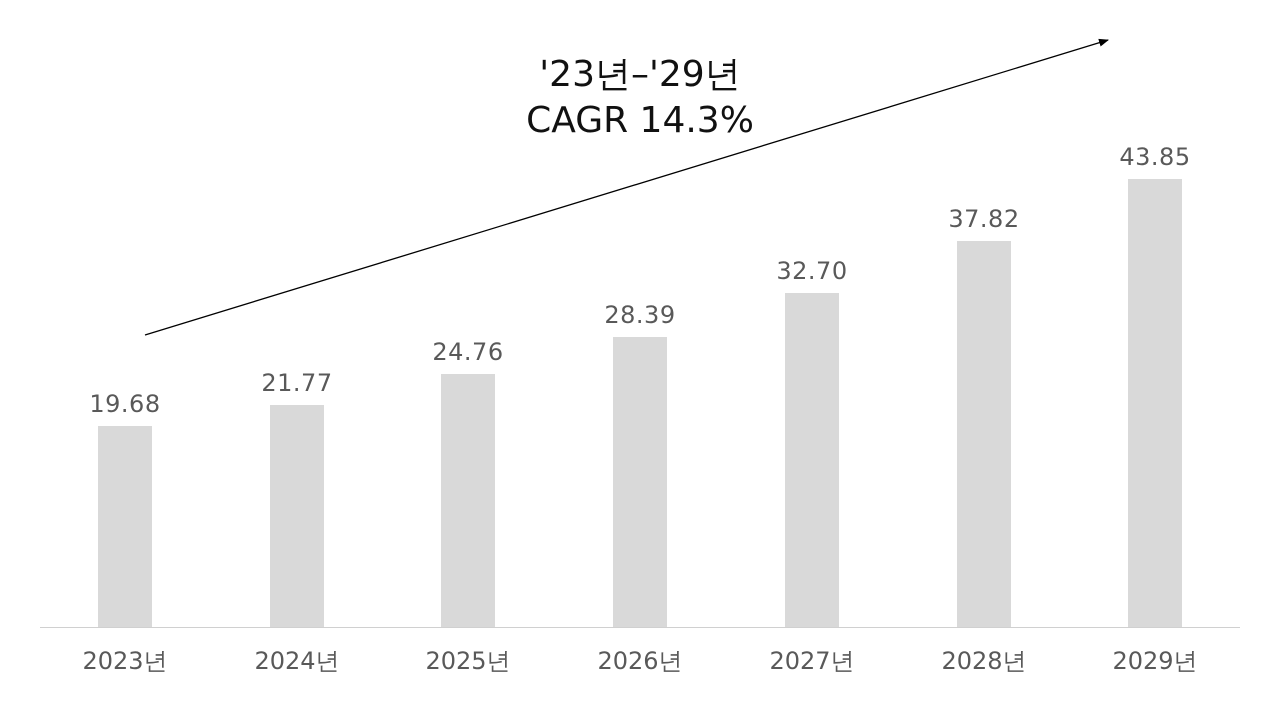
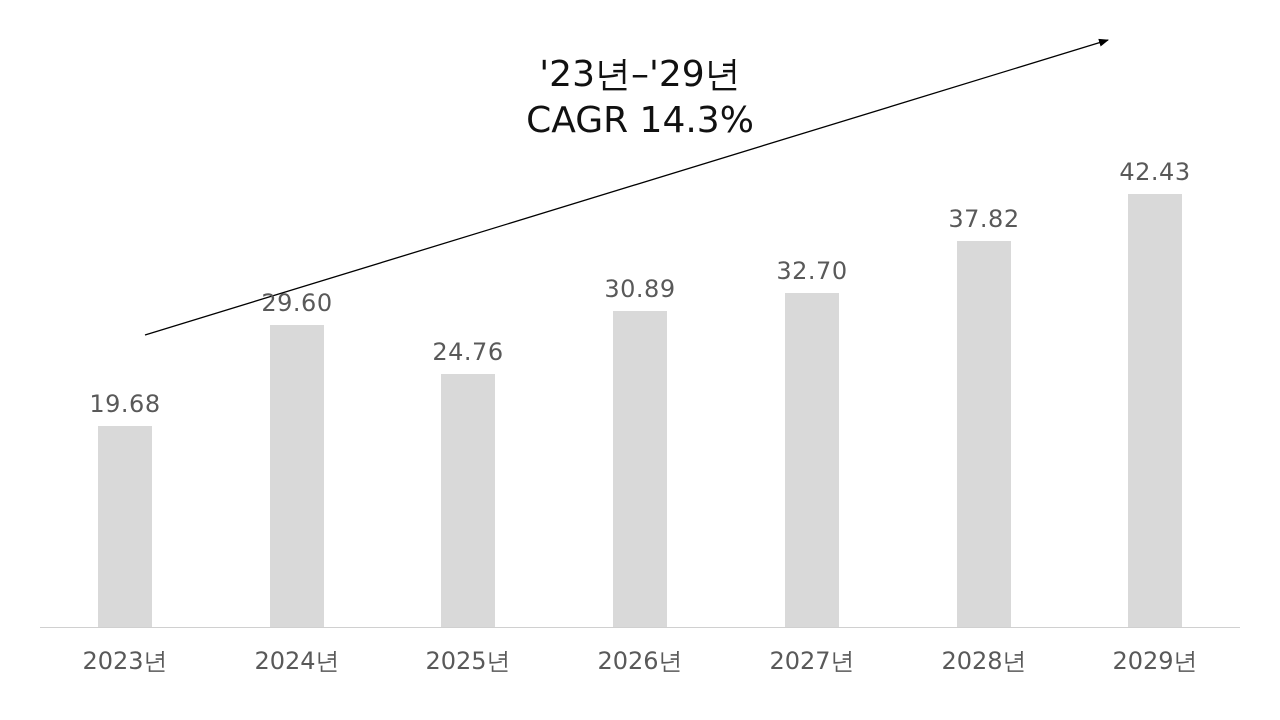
2024년: 21.77 -> 29.60
2026년: 28.39 -> 30.89
2029년: 43.85 -> 42.43
